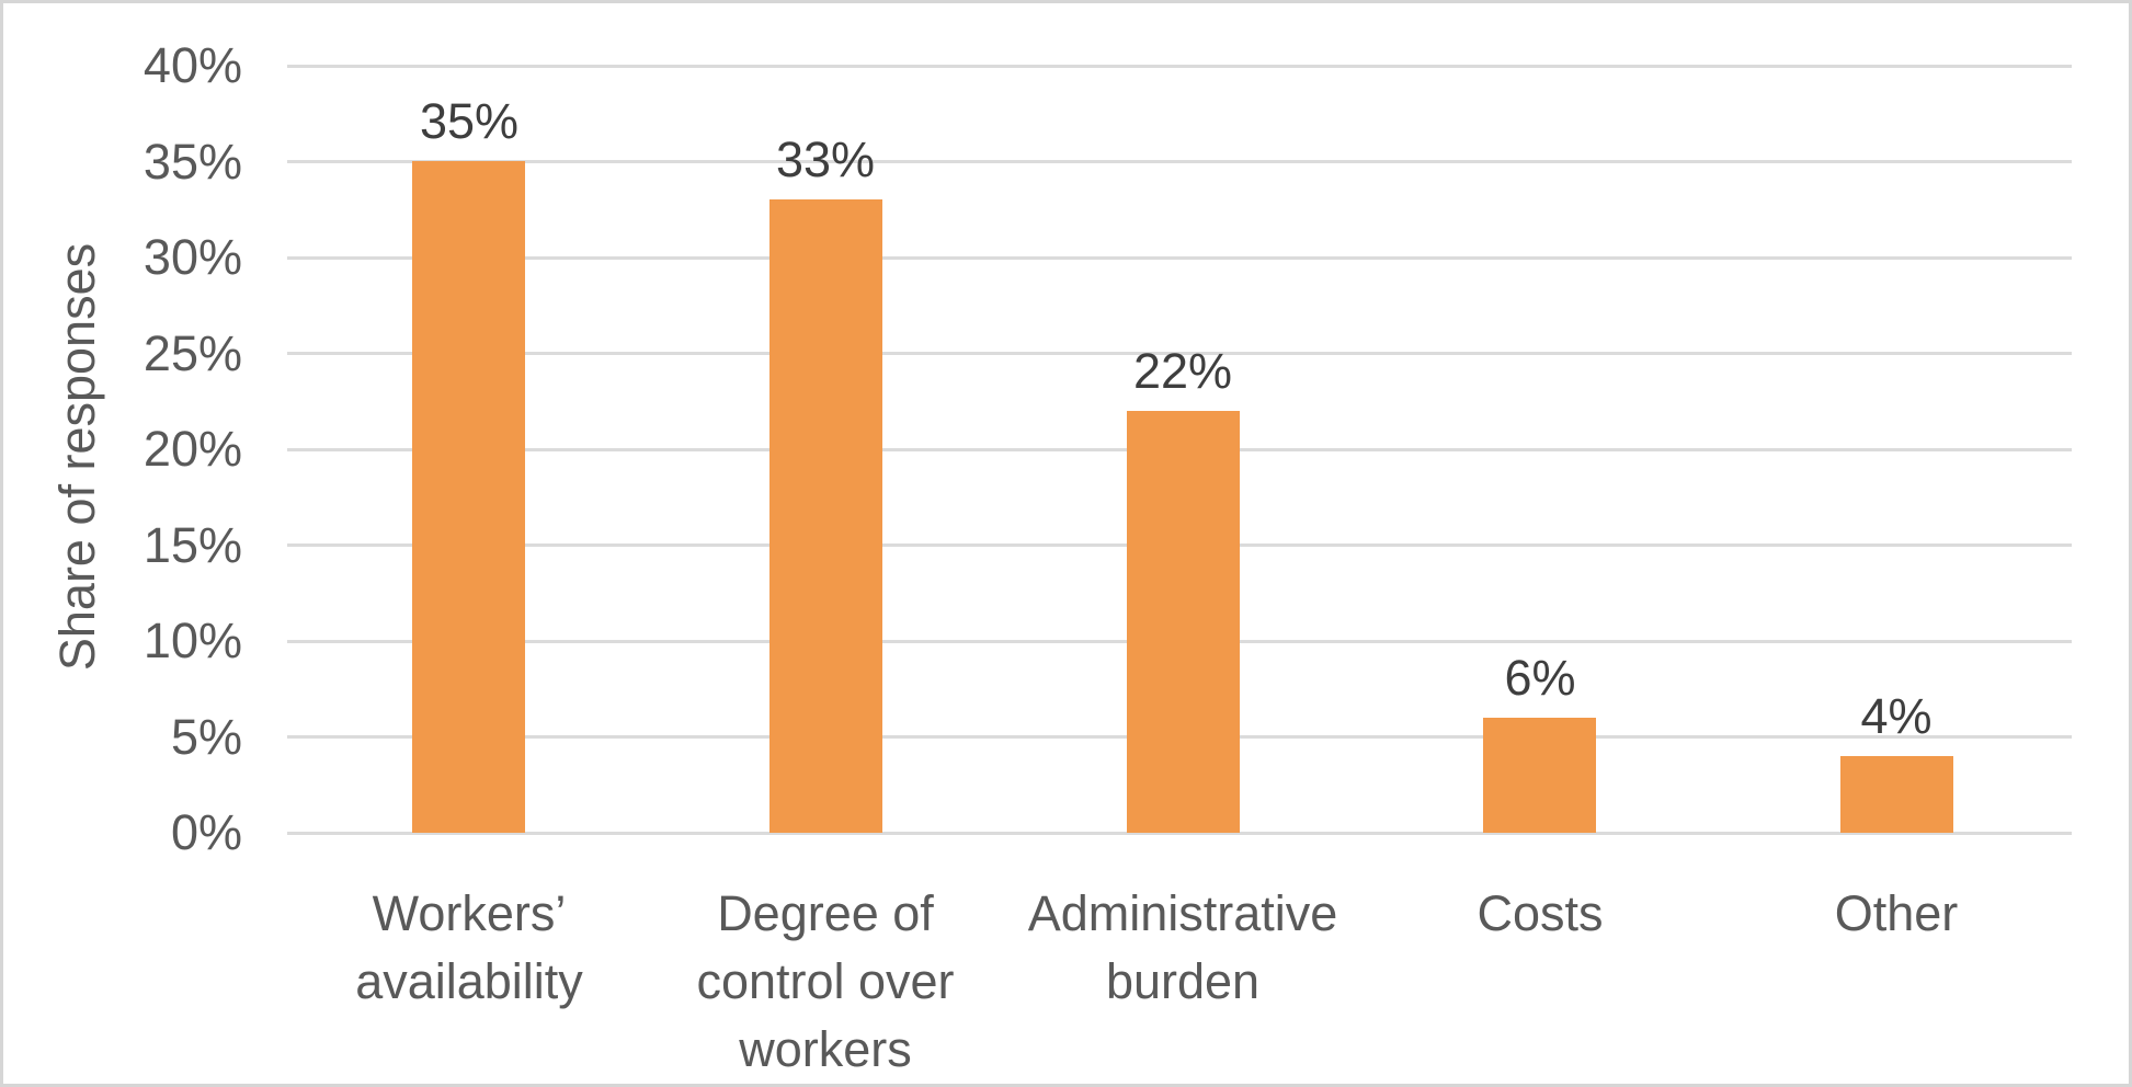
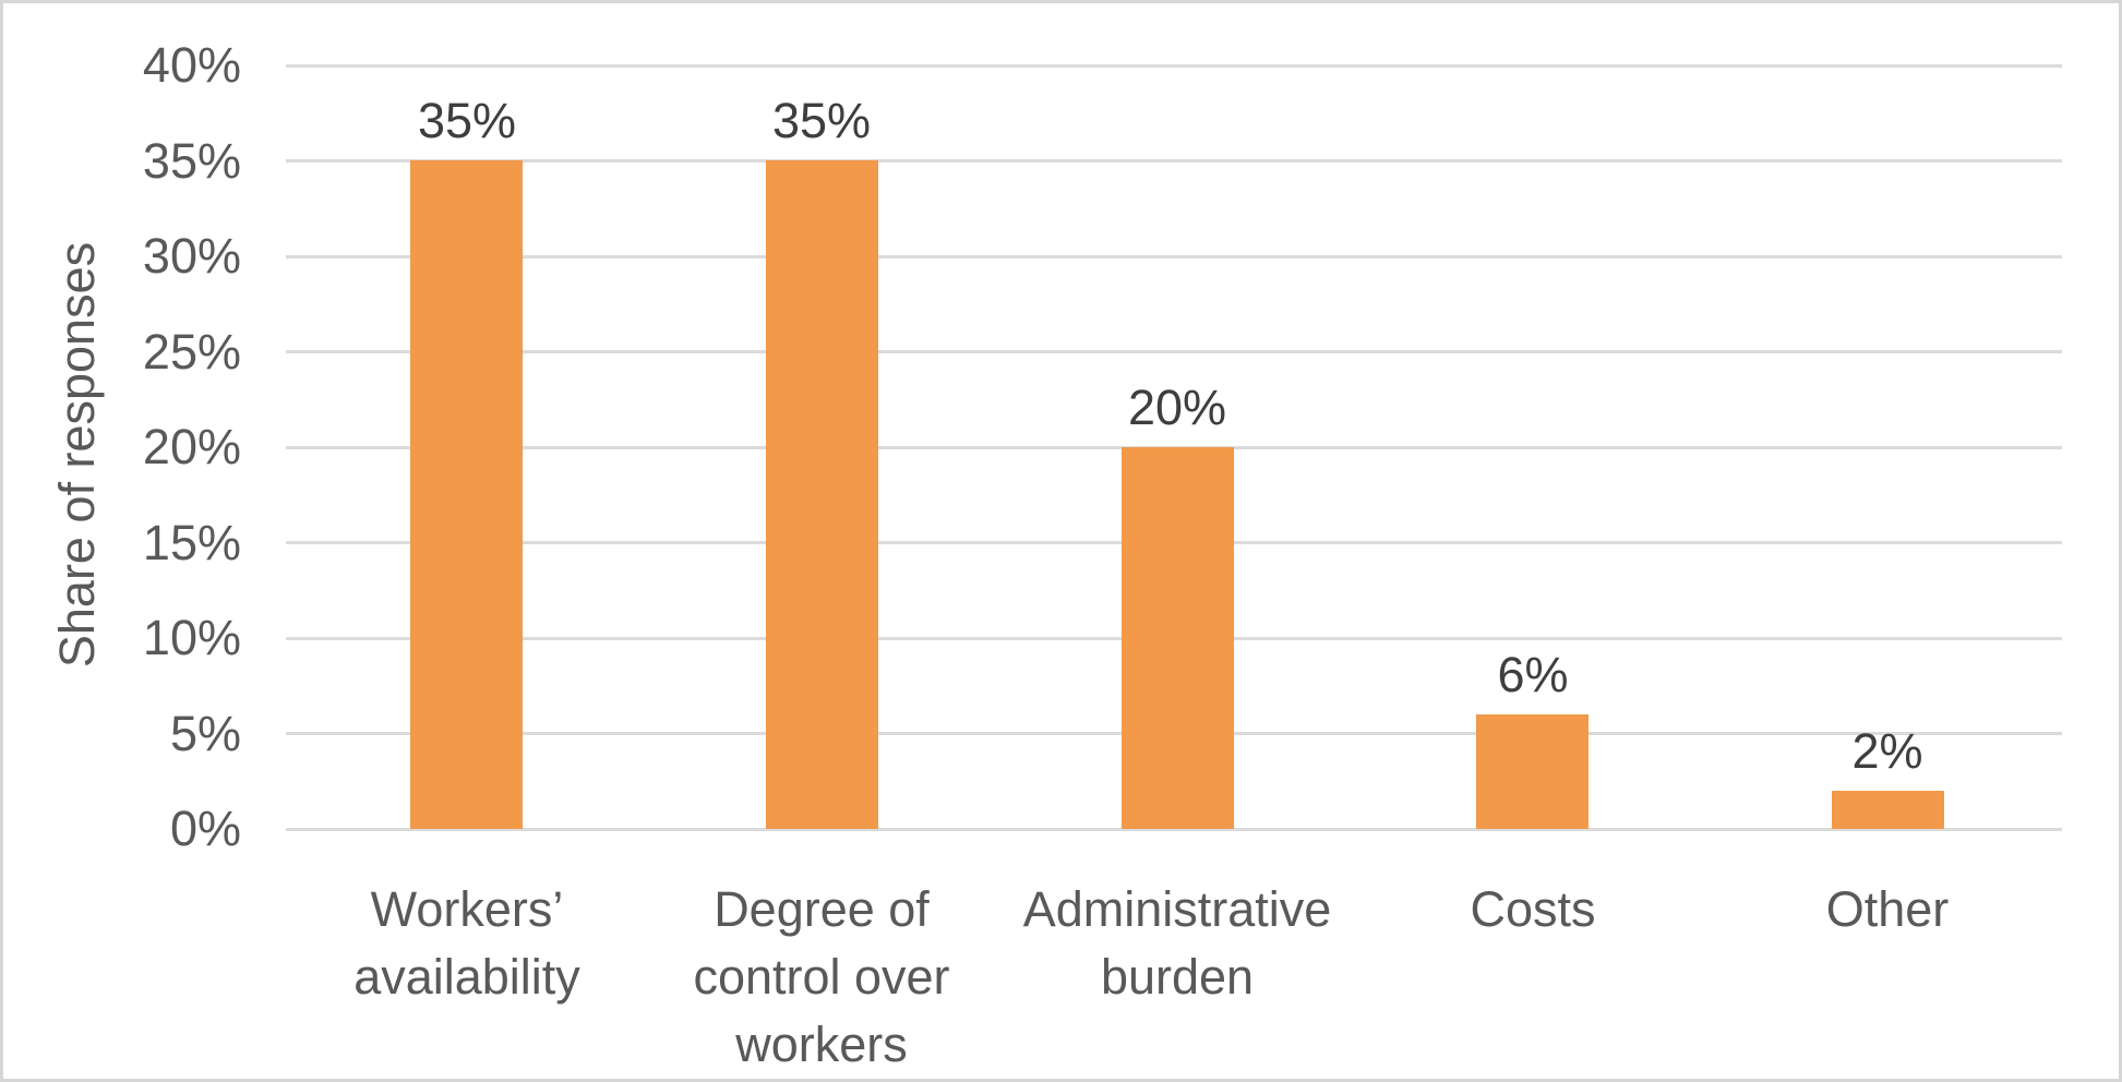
Degree of control over workers: 33% -> 35%
Administrative burden: 22% -> 20%
Other: 4% -> 2%
